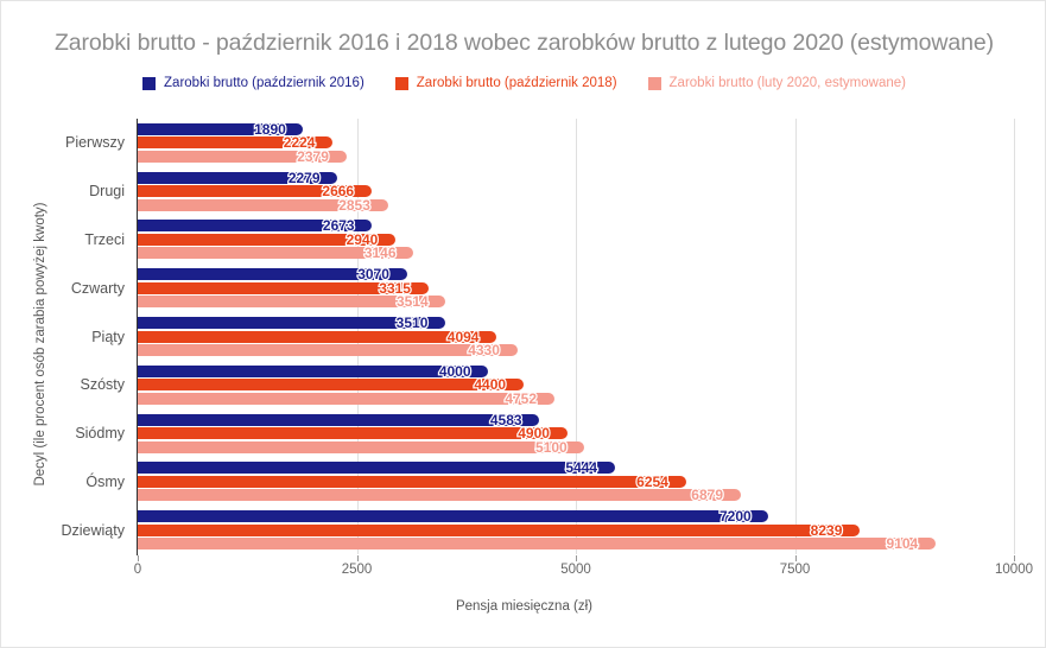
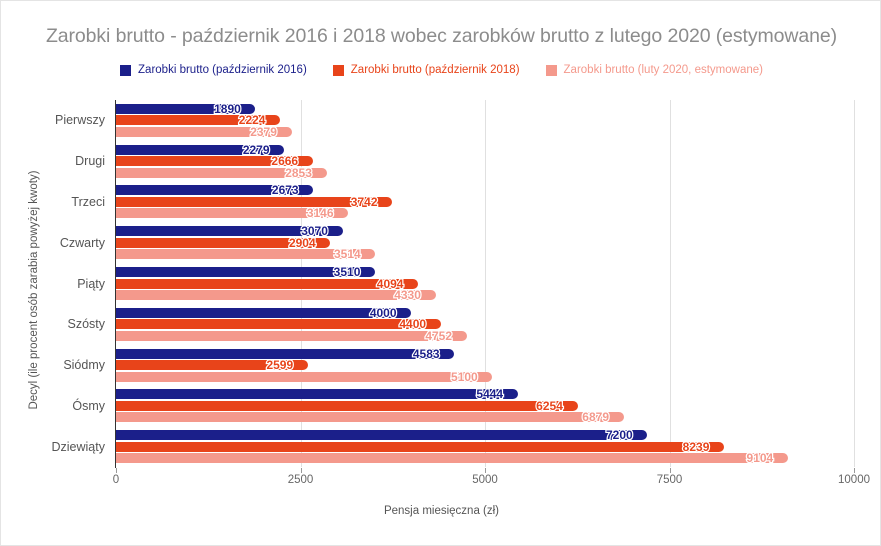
Zarobki brutto (październik 2018)/Trzeci: 2940 -> 3742
Zarobki brutto (październik 2018)/Czwarty: 3315 -> 2904
Zarobki brutto (październik 2018)/Siódmy: 4900 -> 2599
